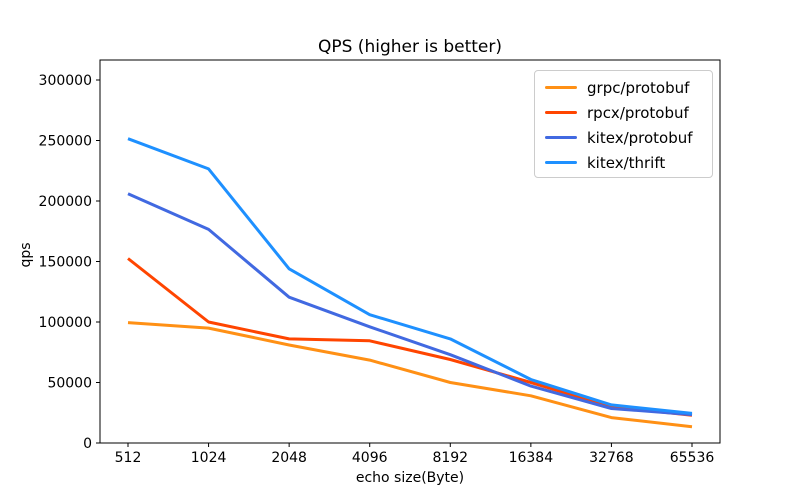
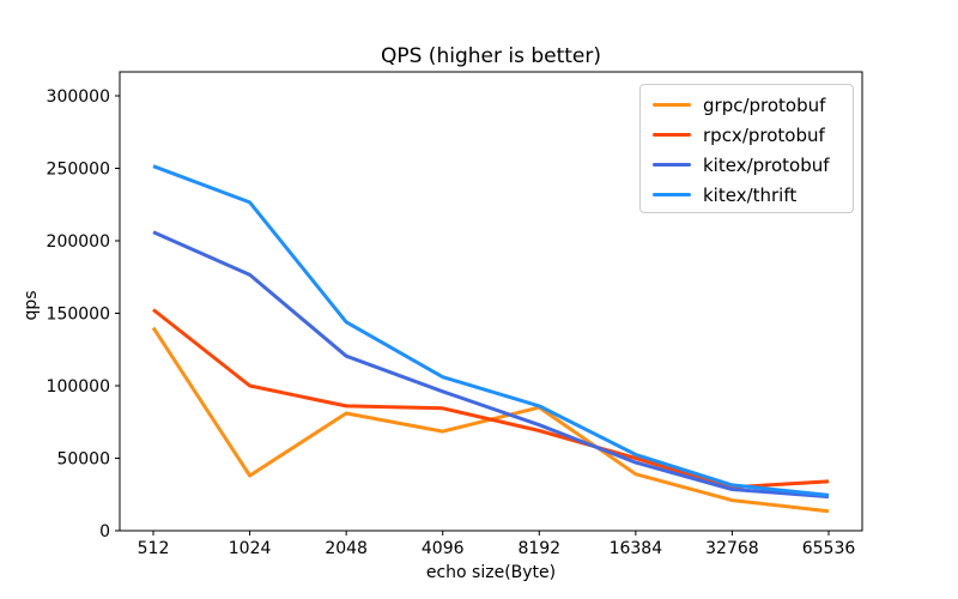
grpc/protobuf/512: 100000 -> 140000
grpc/protobuf/1024: 95000 -> 38000
grpc/protobuf/8192: 50000 -> 85000
rpcx/protobuf/65536: 23000 -> 34000
